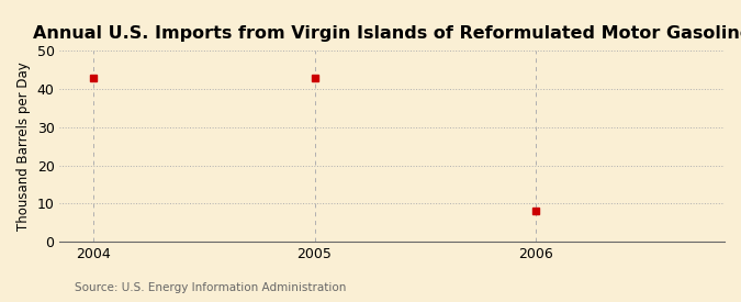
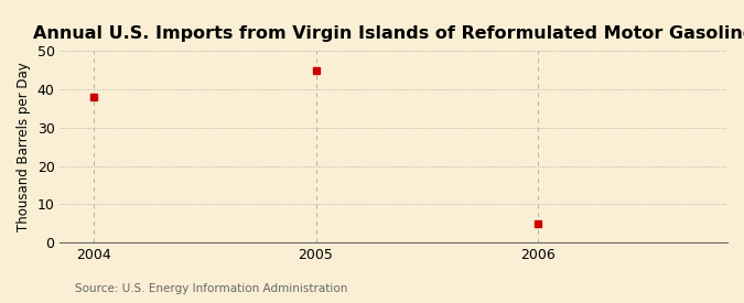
2004: 43 -> 38
2005: 43 -> 45
2006: 8 -> 5
